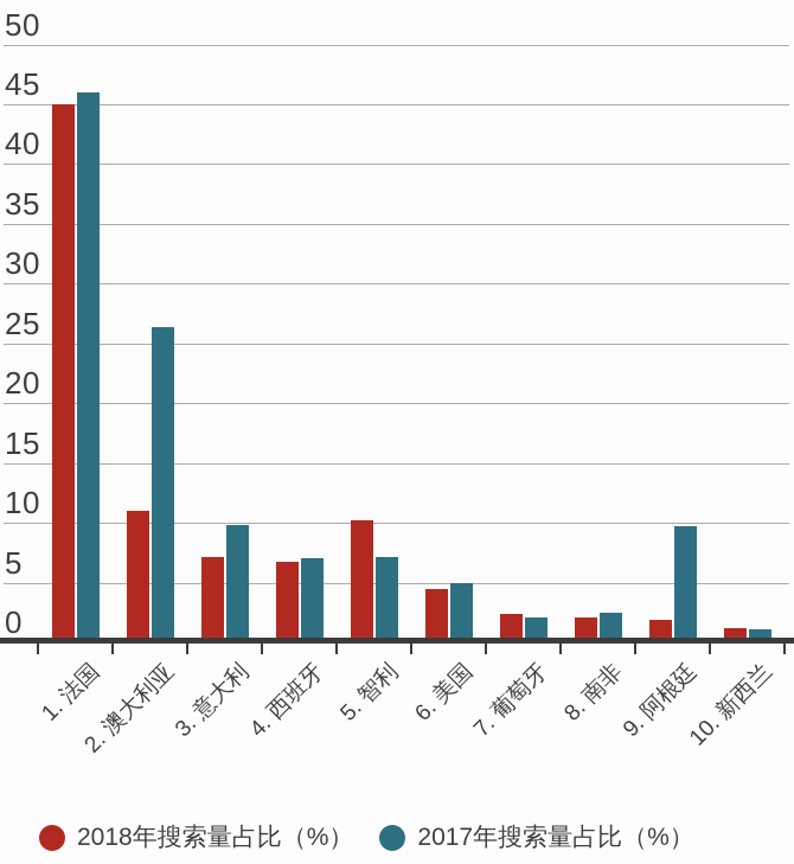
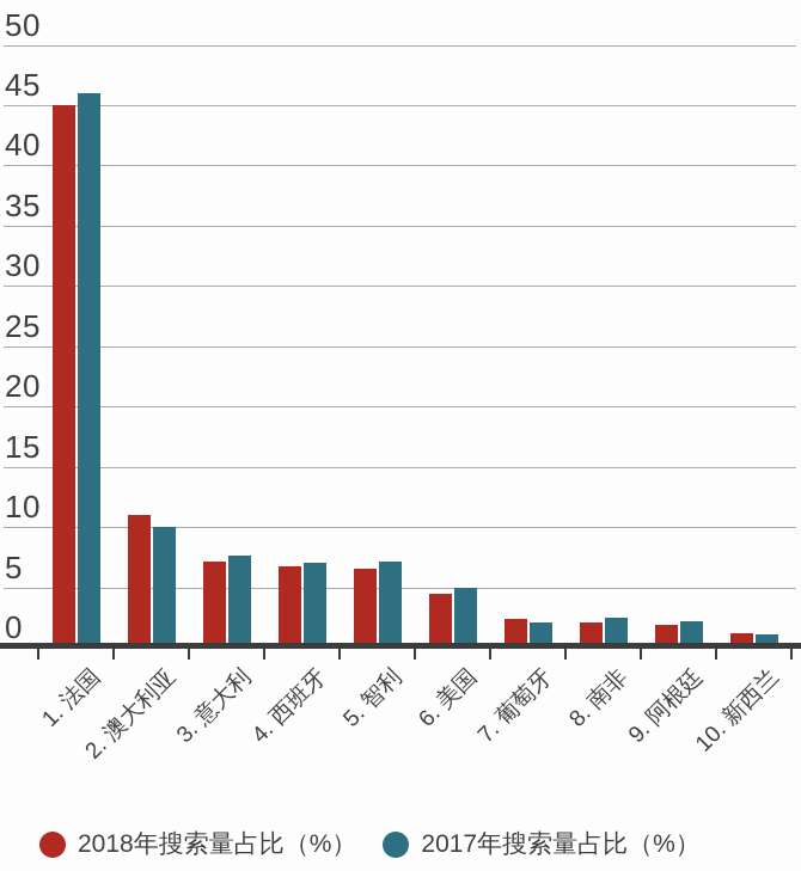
2017年搜索量占比（%）/2. 澳大利亚: 26.4 -> 10.0
2017年搜索量占比（%）/3. 意大利: 9.8 -> 7.6
2018年搜索量占比（%）/5. 智利: 10.2 -> 6.5
2017年搜索量占比（%）/9. 阿根廷: 9.7 -> 2.2
